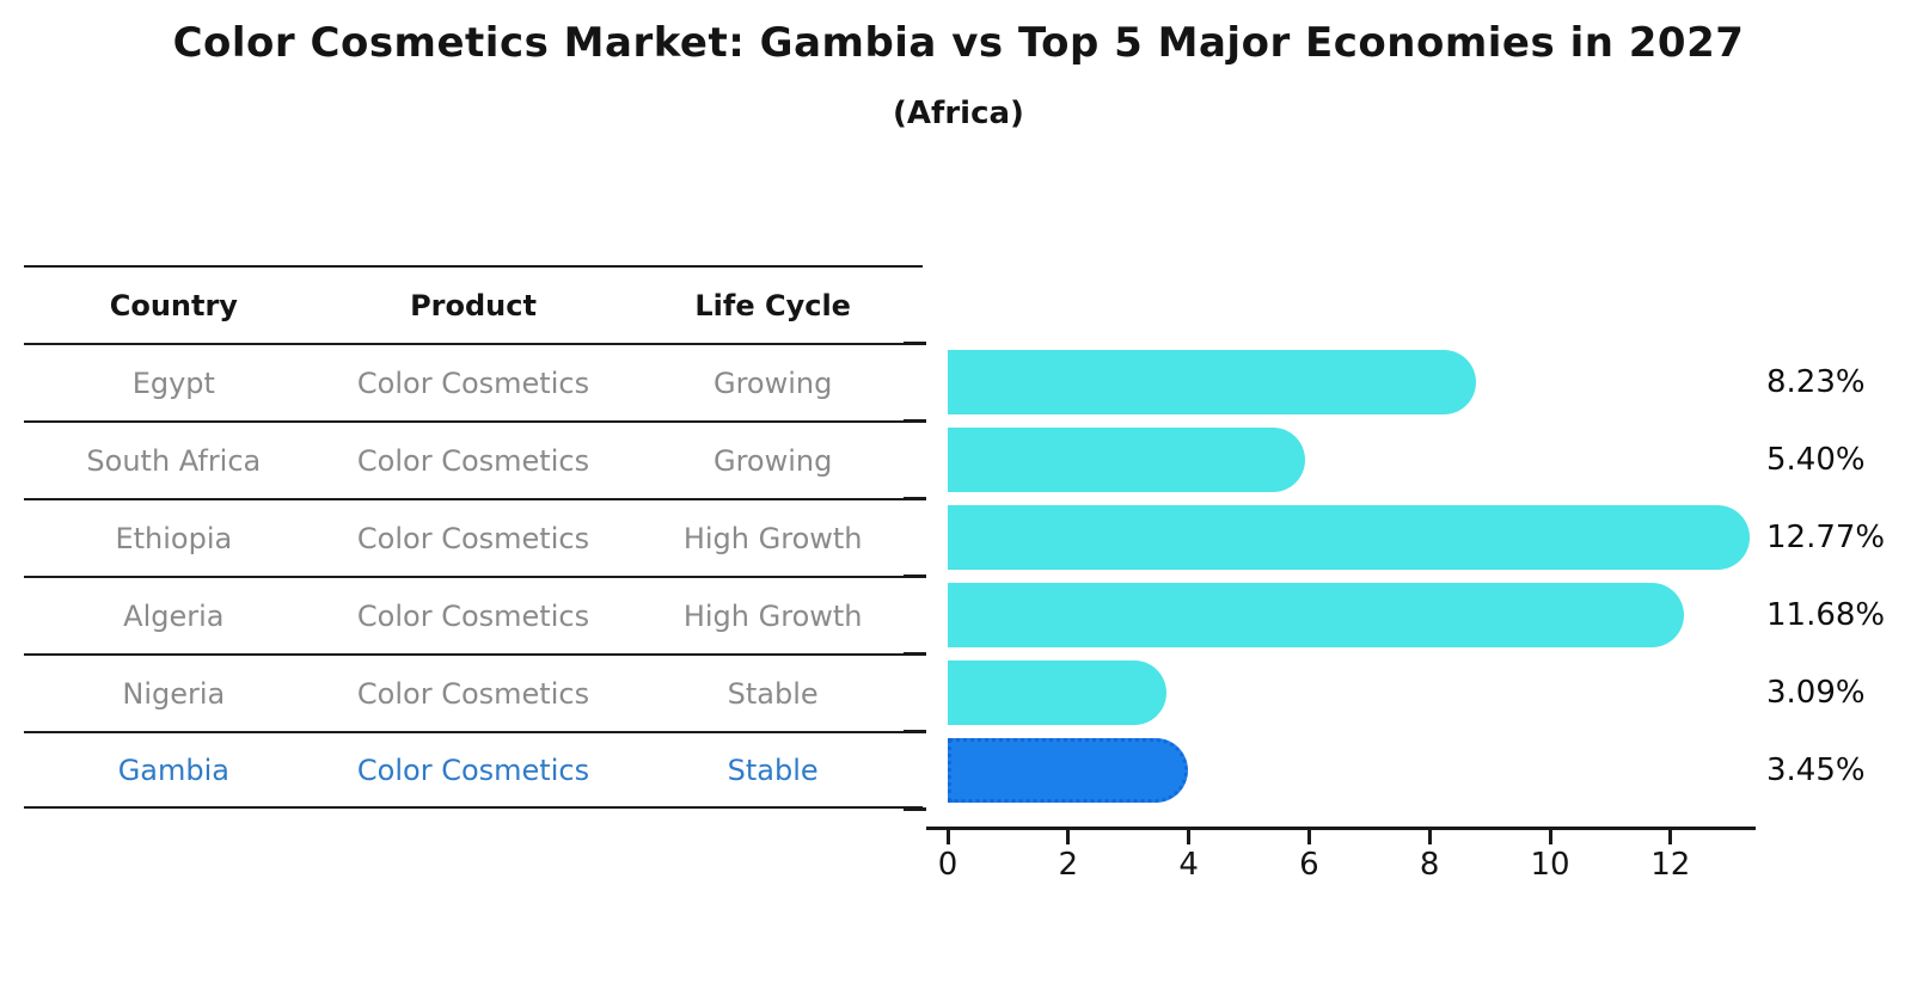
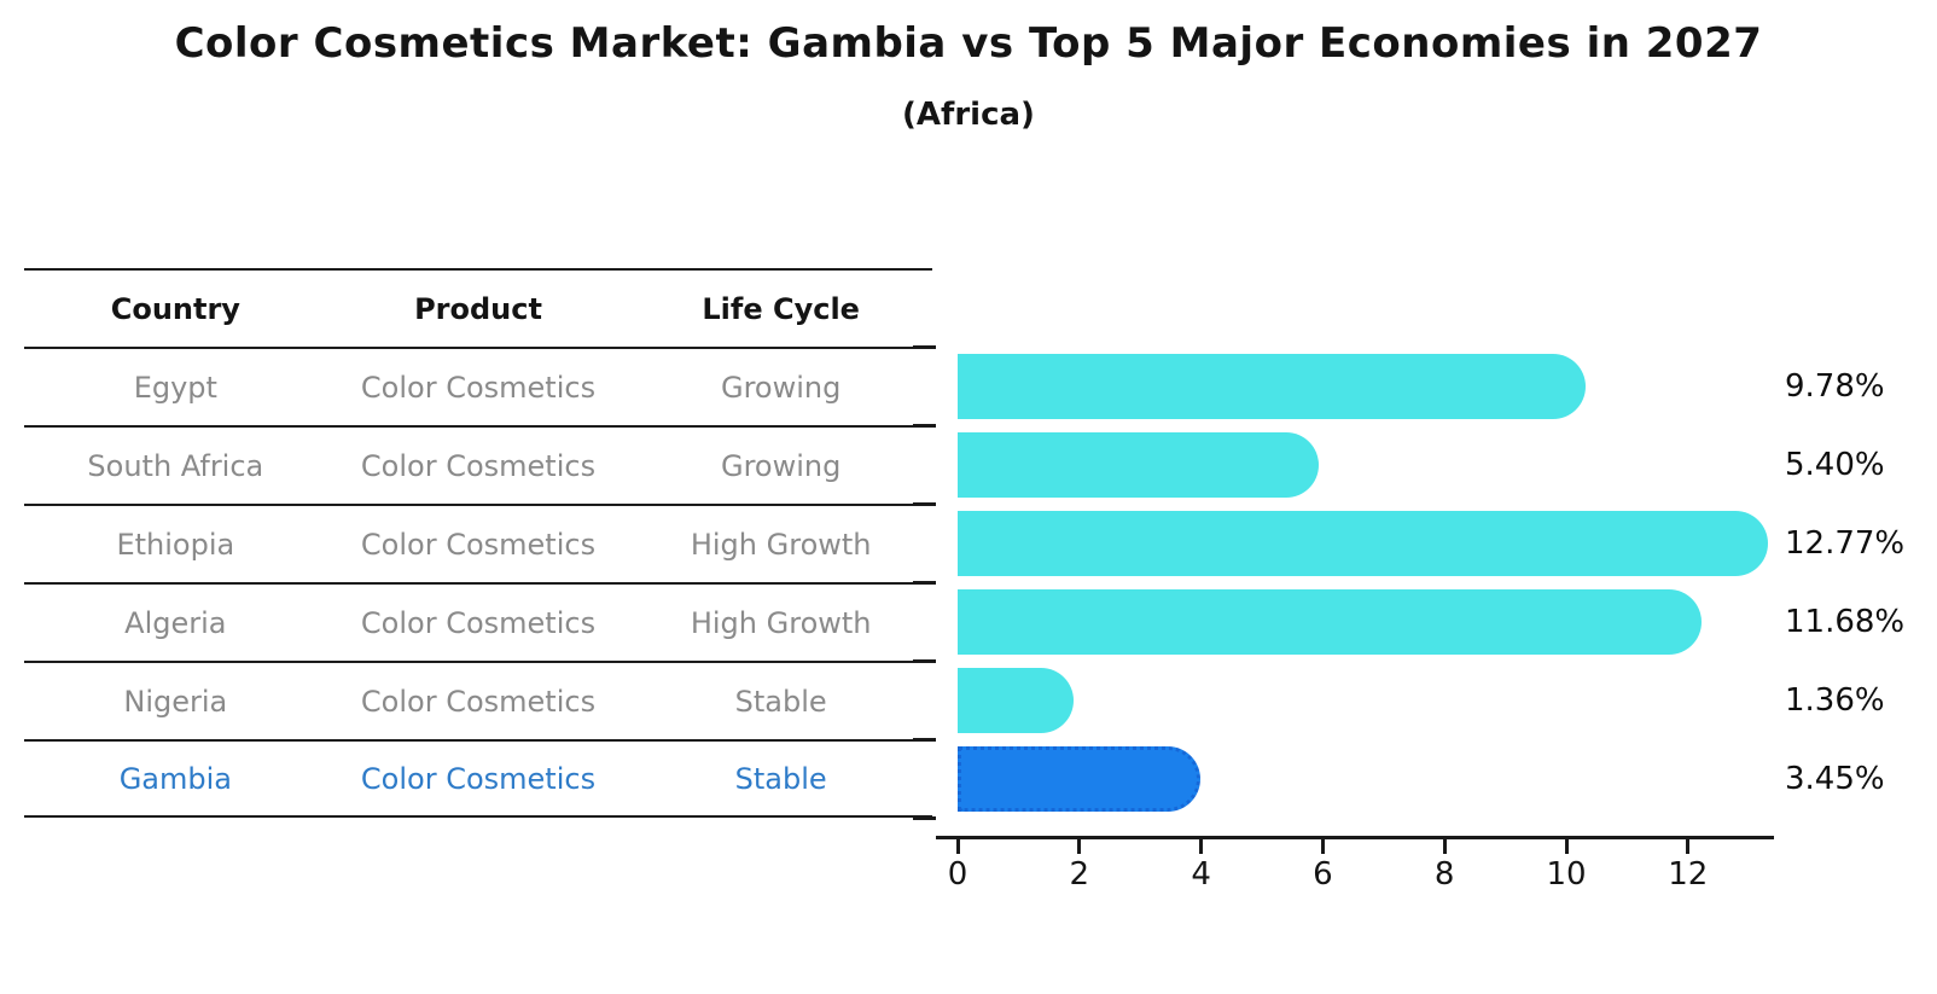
Egypt: 8.23% -> 9.78%
Nigeria: 3.09% -> 1.36%
